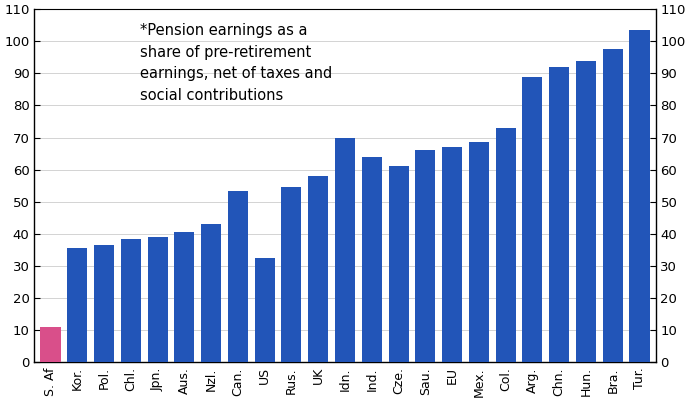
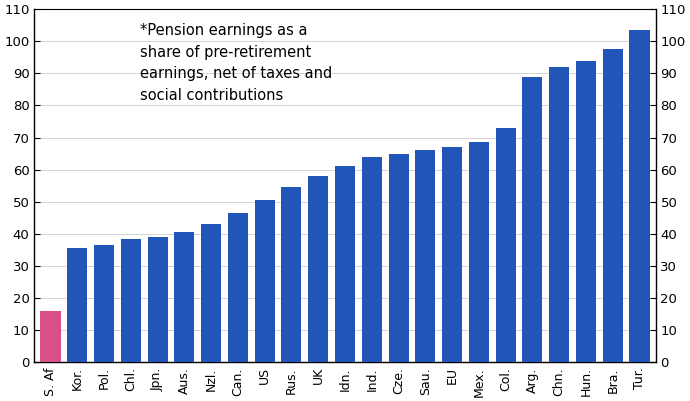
S. Af: 11.0 -> 16.0
Can.: 53.5 -> 46.5
US: 32.5 -> 50.5
Idn.: 70.0 -> 61.0
Cze.: 61.0 -> 65.0
